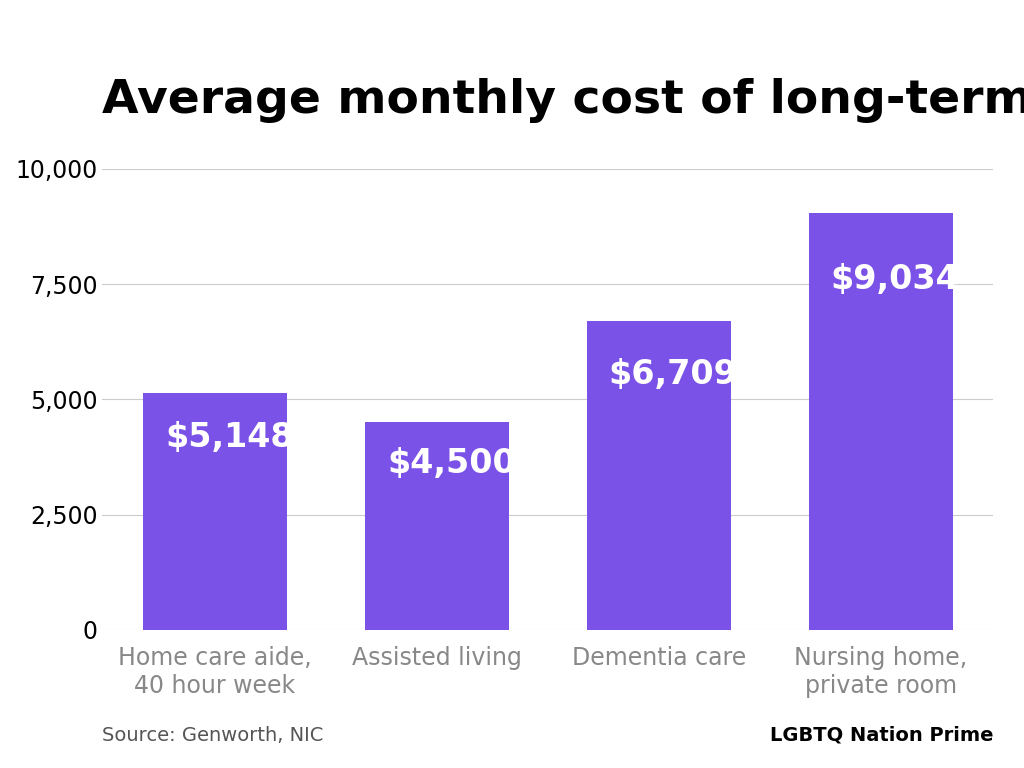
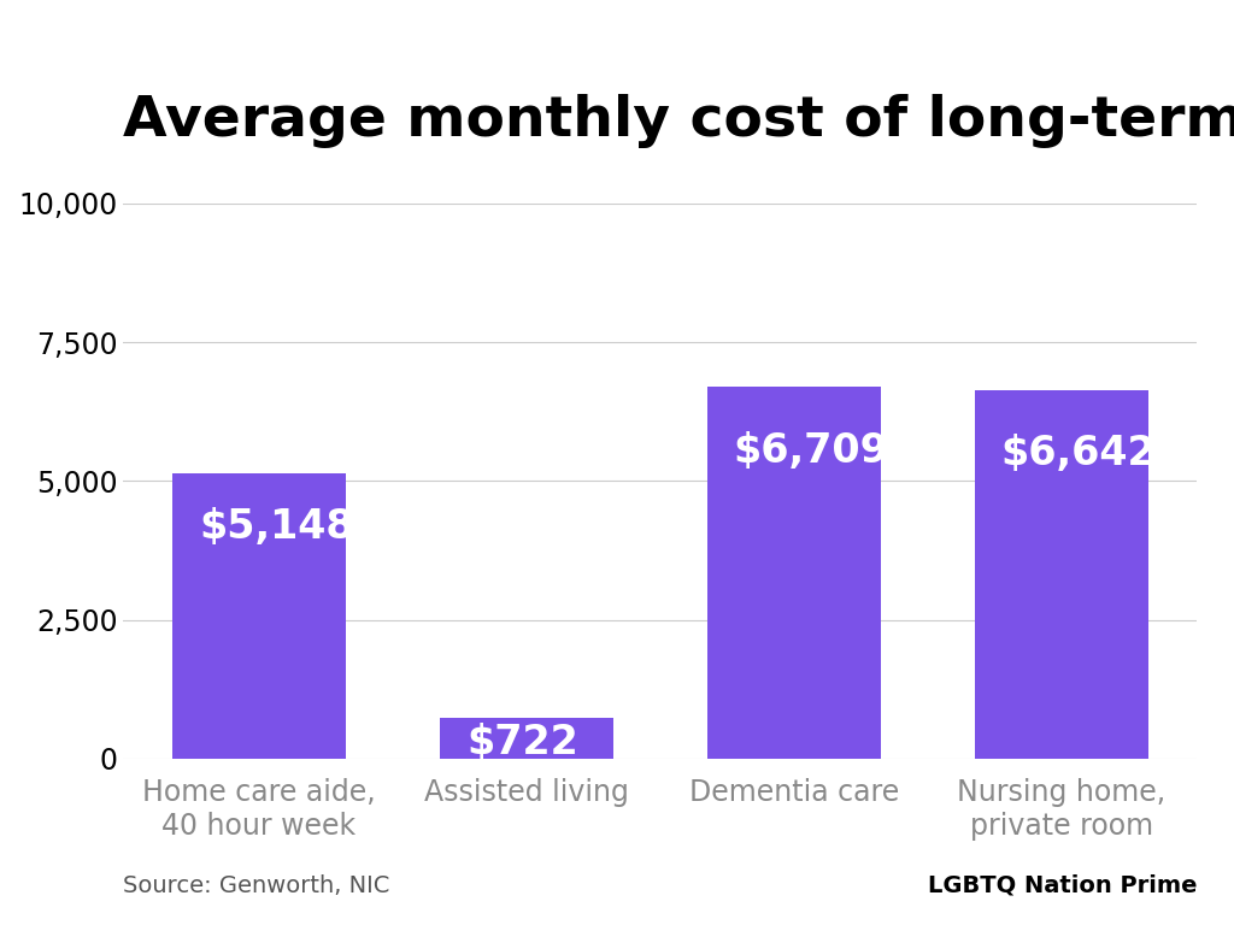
Assisted living: $4,500 -> $722
Nursing home, private room: $9,034 -> $6,642
